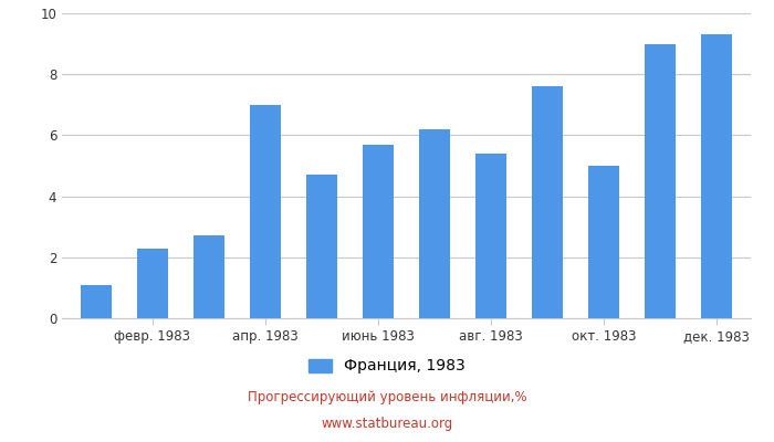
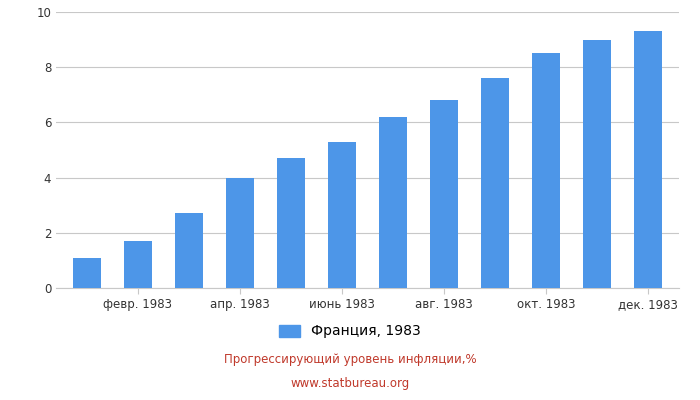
февр. 1983: 2.3 -> 1.7
апр. 1983: 7.0 -> 4.0
июнь 1983: 5.7 -> 5.3
авг. 1983: 5.4 -> 6.8
окт. 1983: 5.0 -> 8.5
